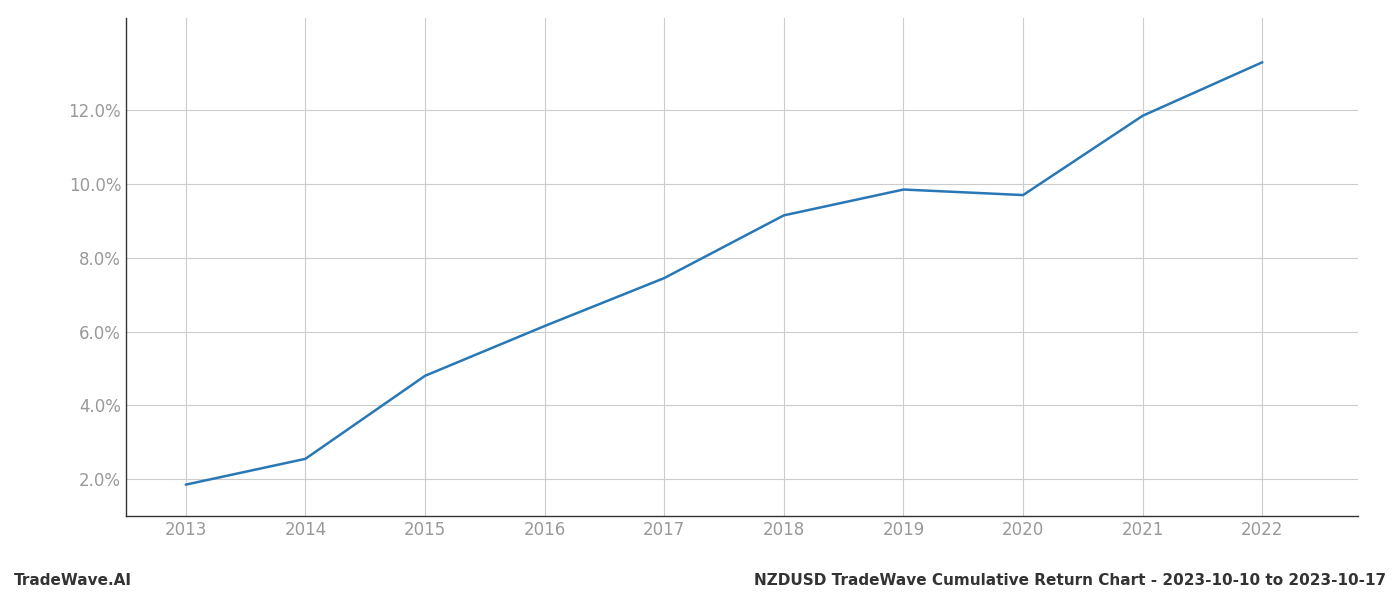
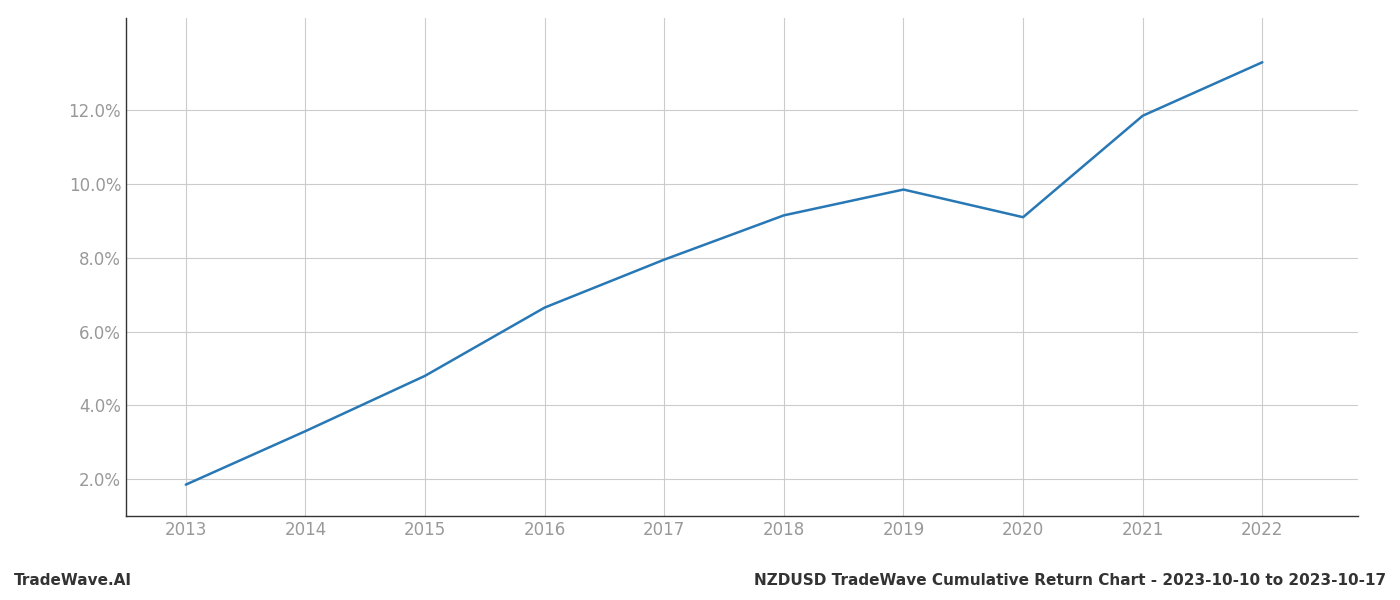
2014: 2.55% -> 3.30%
2016: 6.15% -> 6.65%
2017: 7.45% -> 7.95%
2020: 9.70% -> 9.10%
